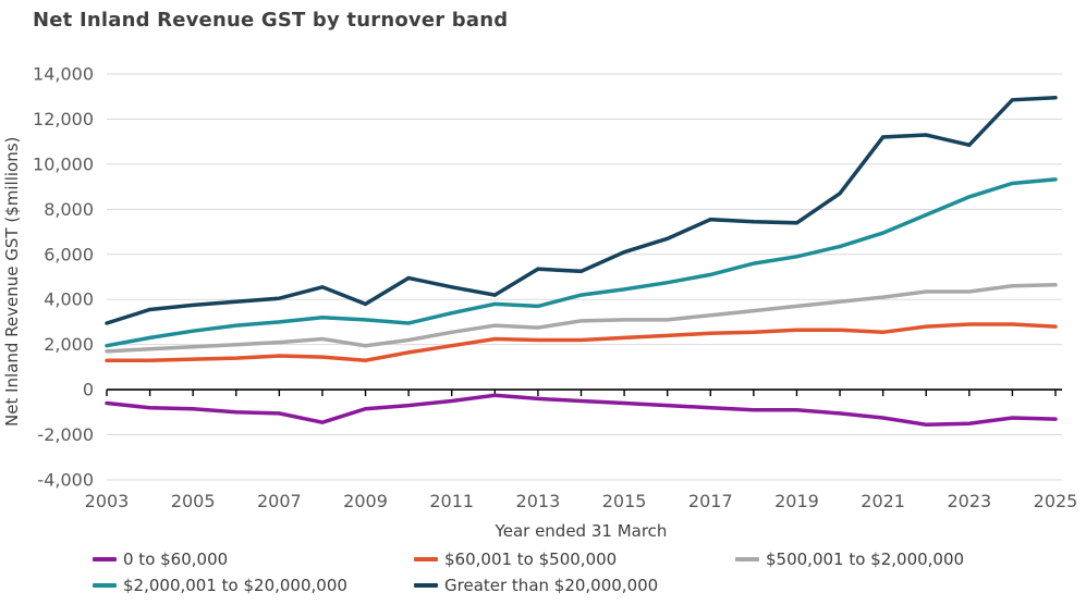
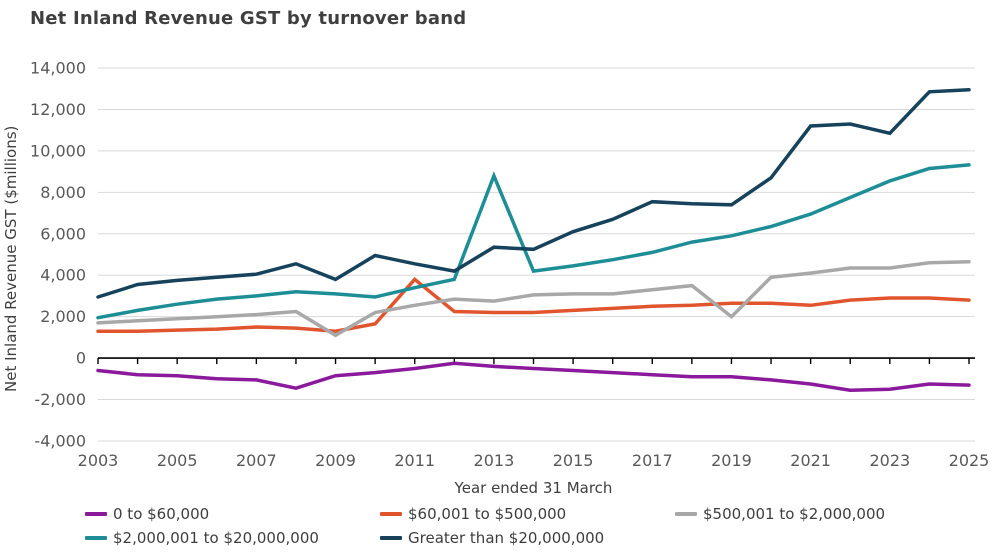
$500,001 to $2,000,000/2009: 2000 -> 1100
$60,001 to $500,000/2011: 2000 -> 3800
$2,000,001 to $20,000,000/2013: 3700 -> 8800
$500,001 to $2,000,000/2019: 3700 -> 2000
